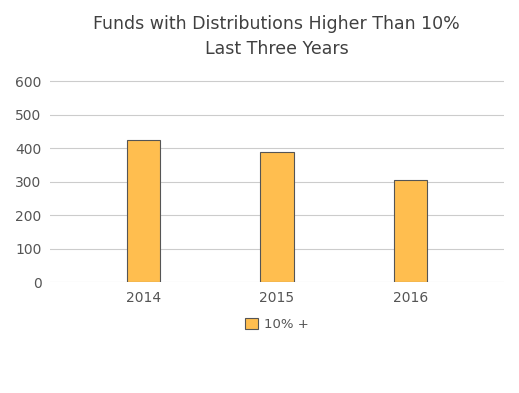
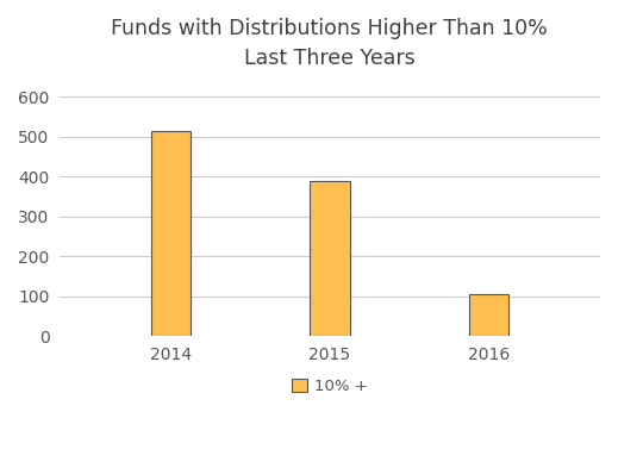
2014: 425 -> 515
2016: 305 -> 105
